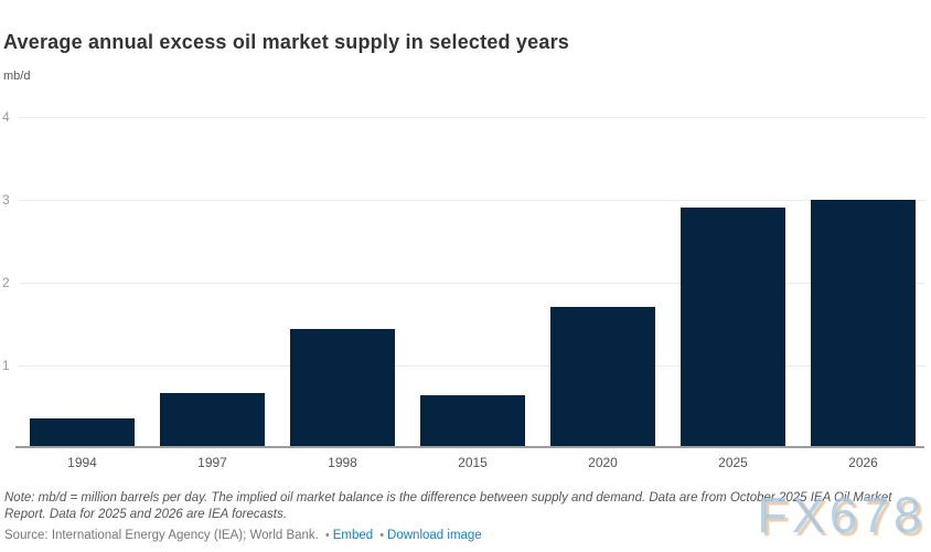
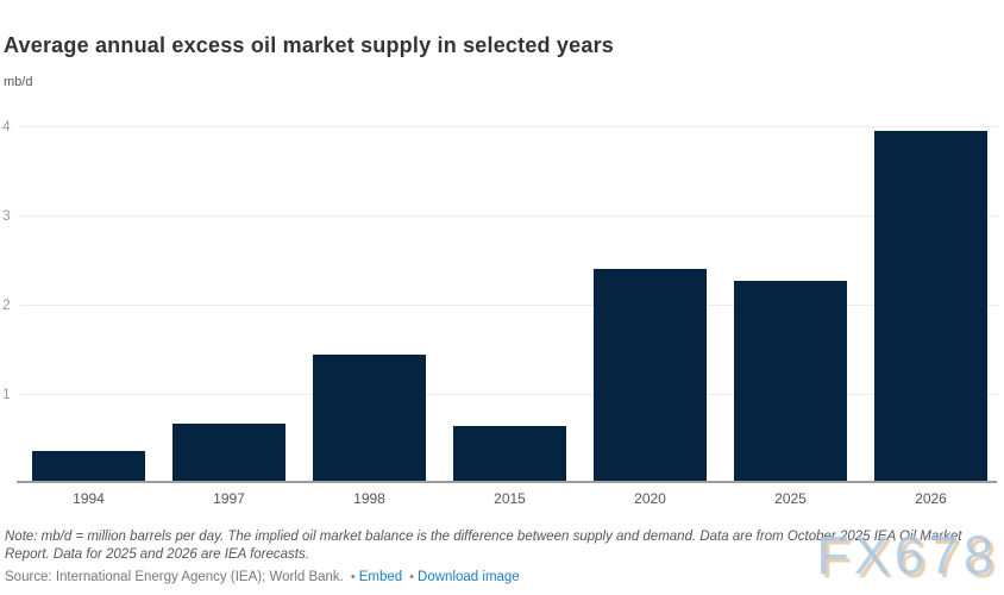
2020: 1.7 -> 2.4
2025: 2.9 -> 2.3
2026: 3.0 -> 4.0
